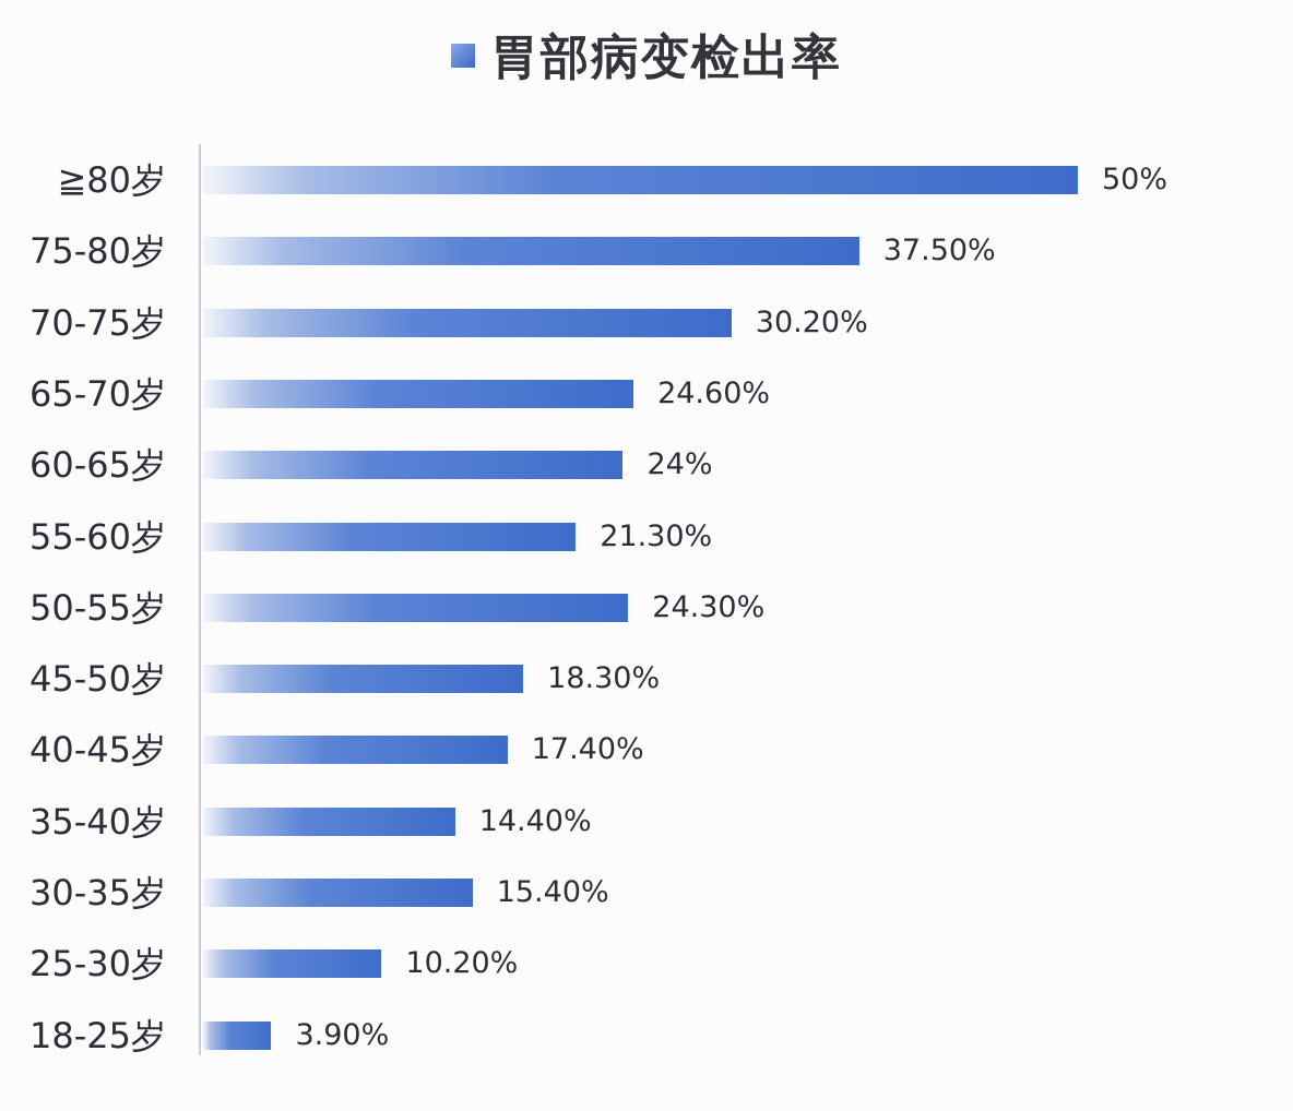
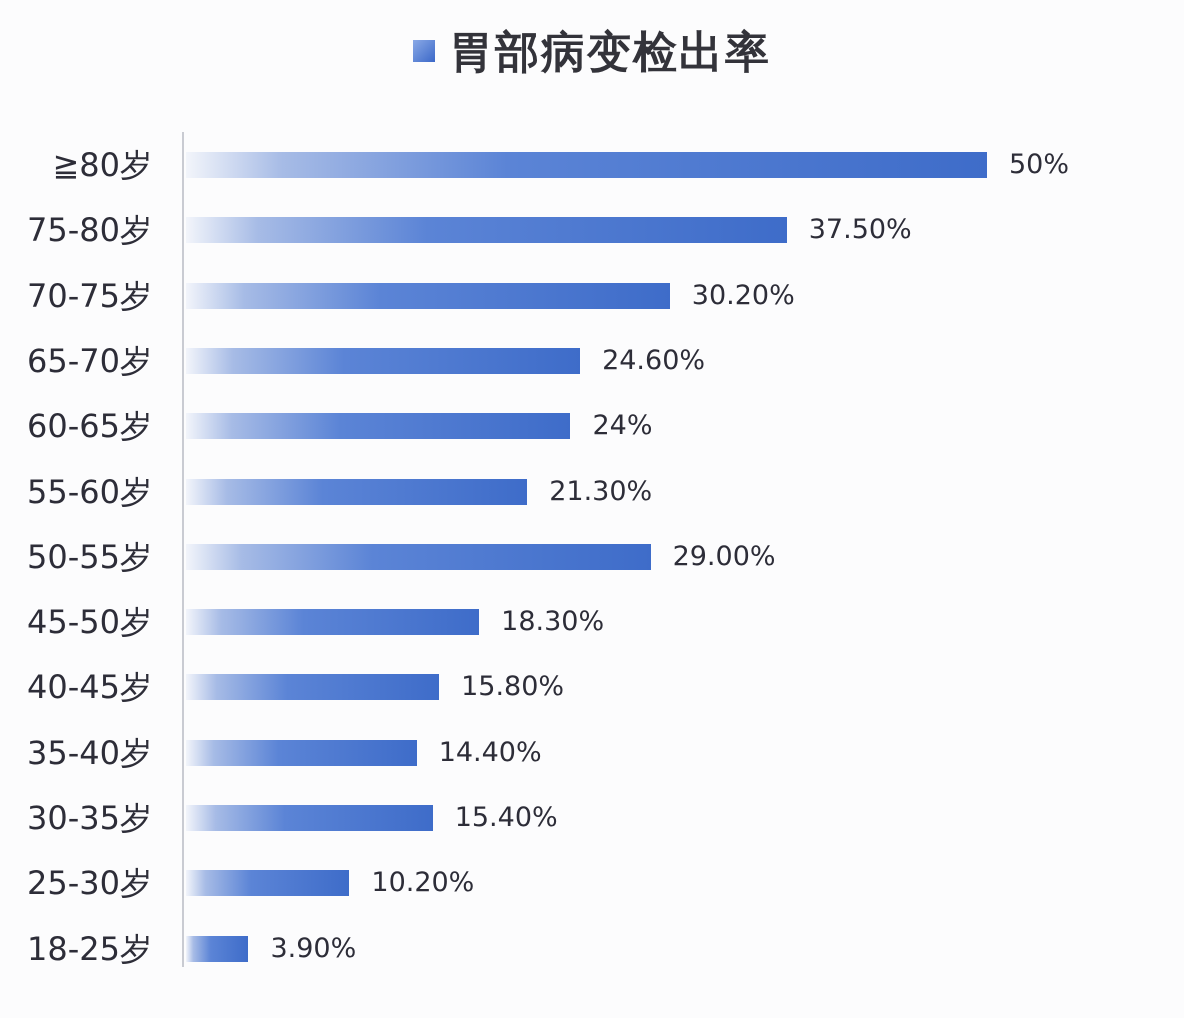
50-55岁: 24.30% -> 29.00%
40-45岁: 17.40% -> 15.80%
